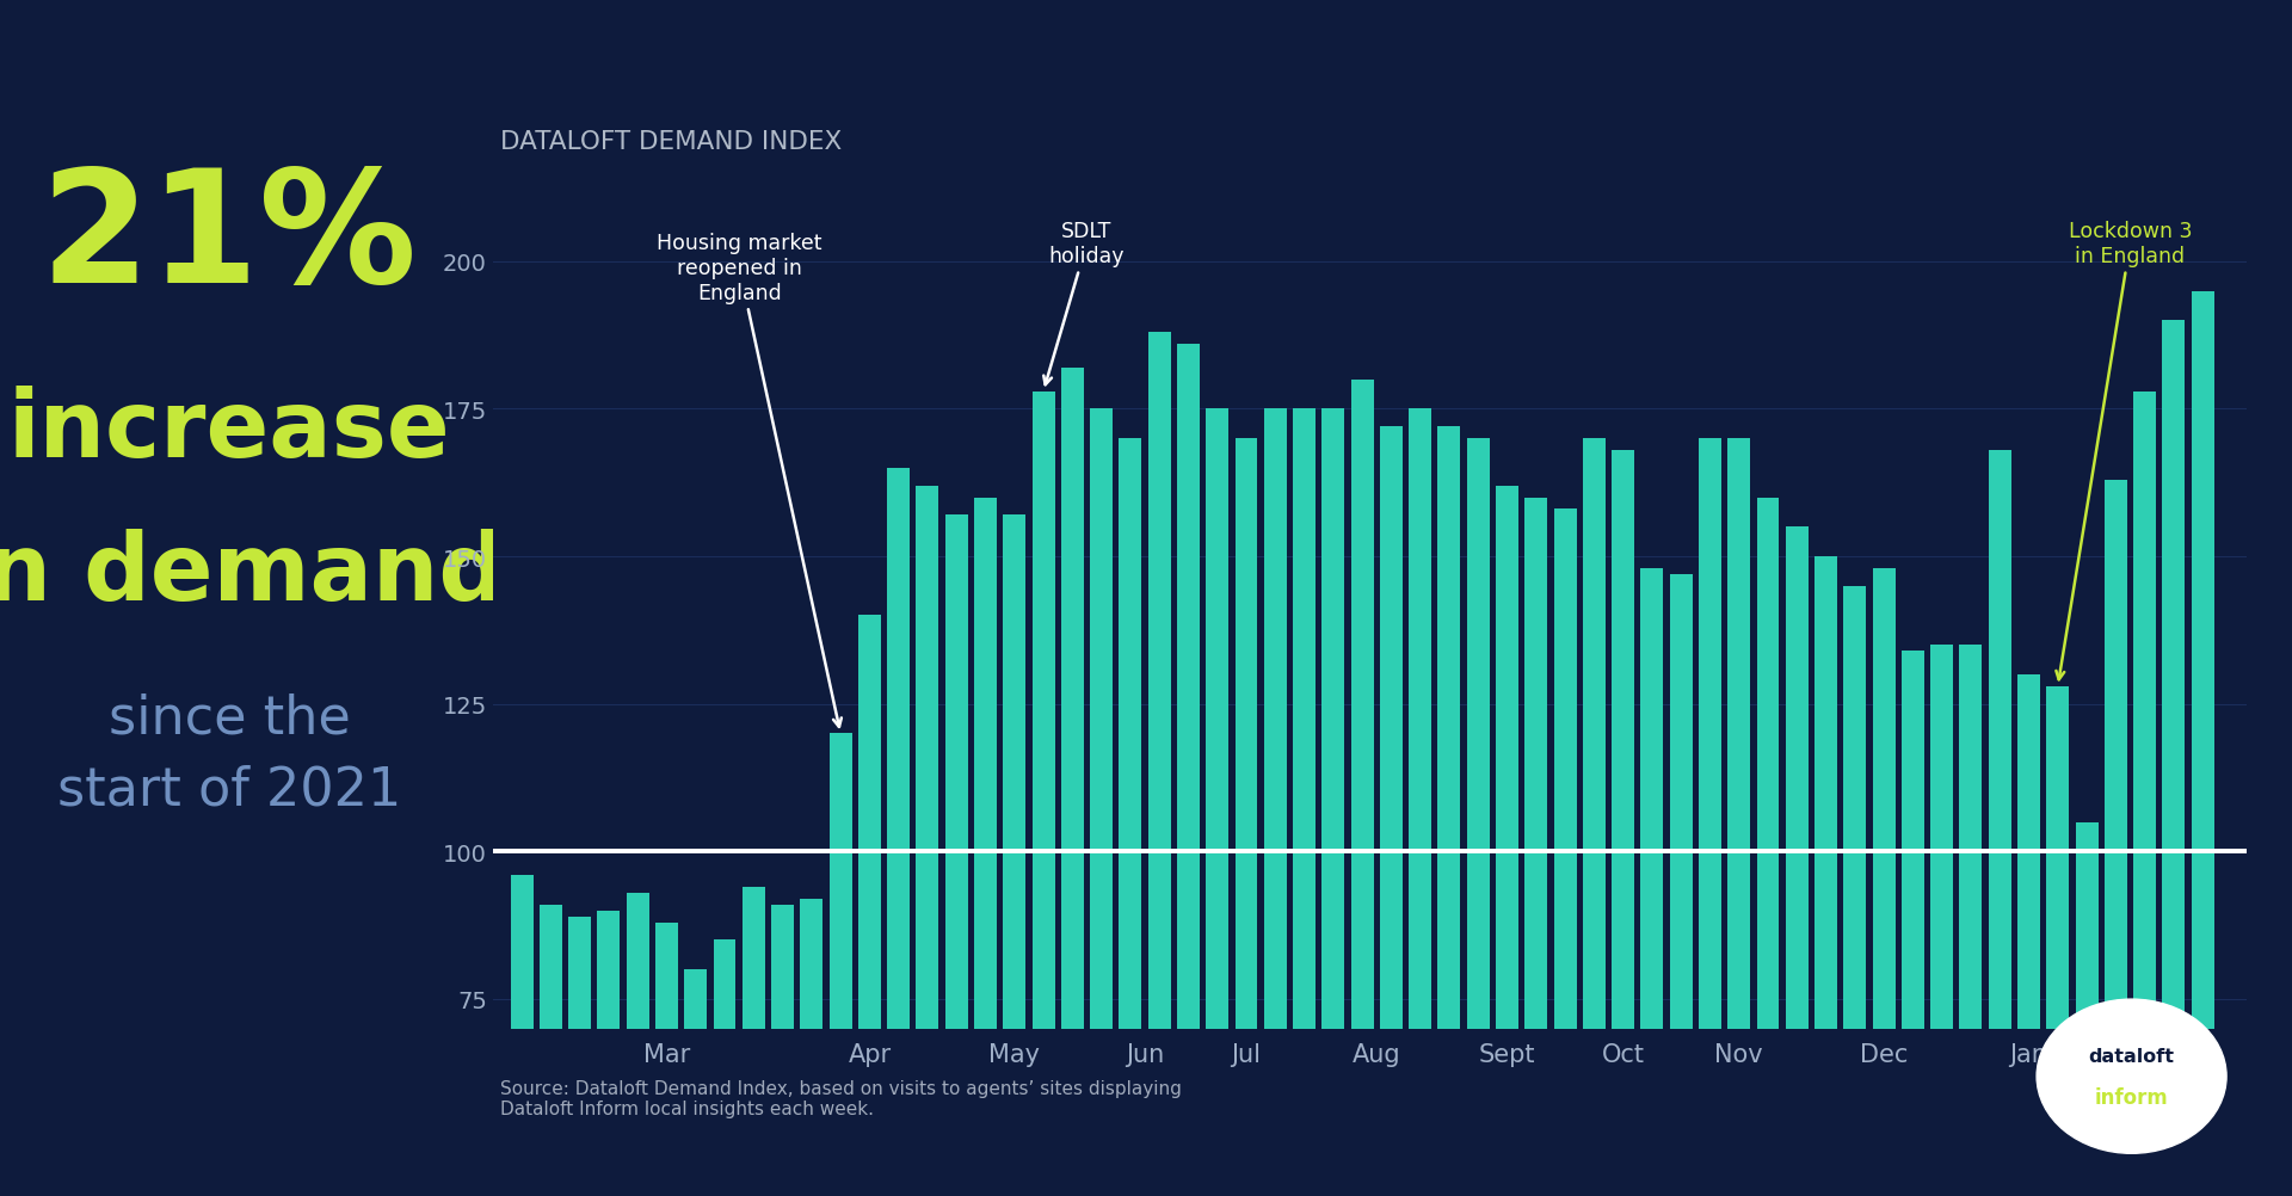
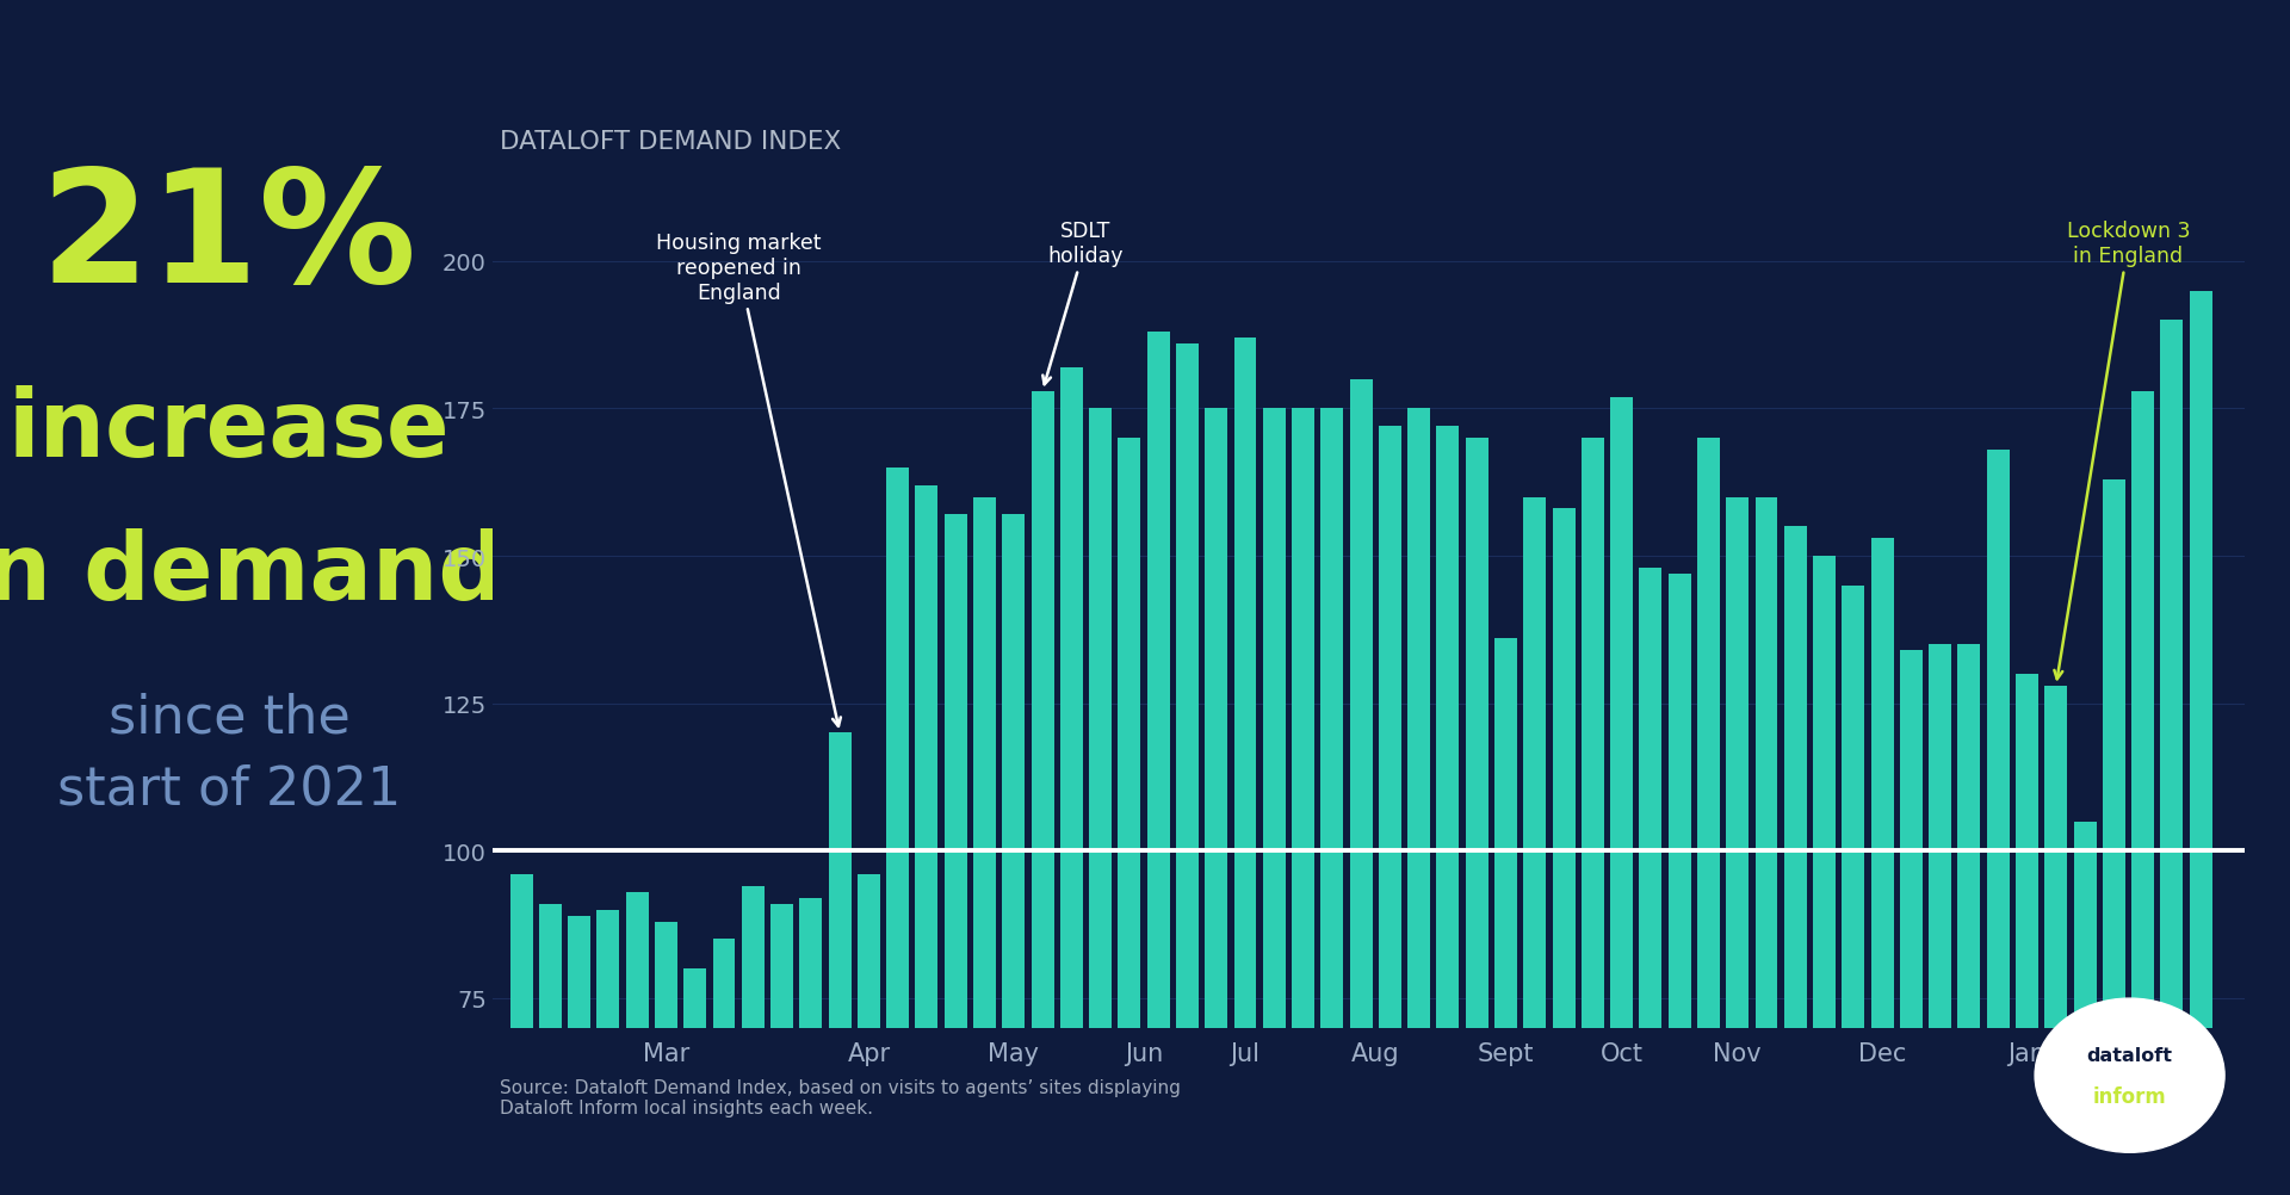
Apr: 140 -> 96
Jul: 170 -> 187
Sept: 162 -> 136
Oct: 168 -> 177
Nov: 170 -> 160
Dec: 148 -> 153
